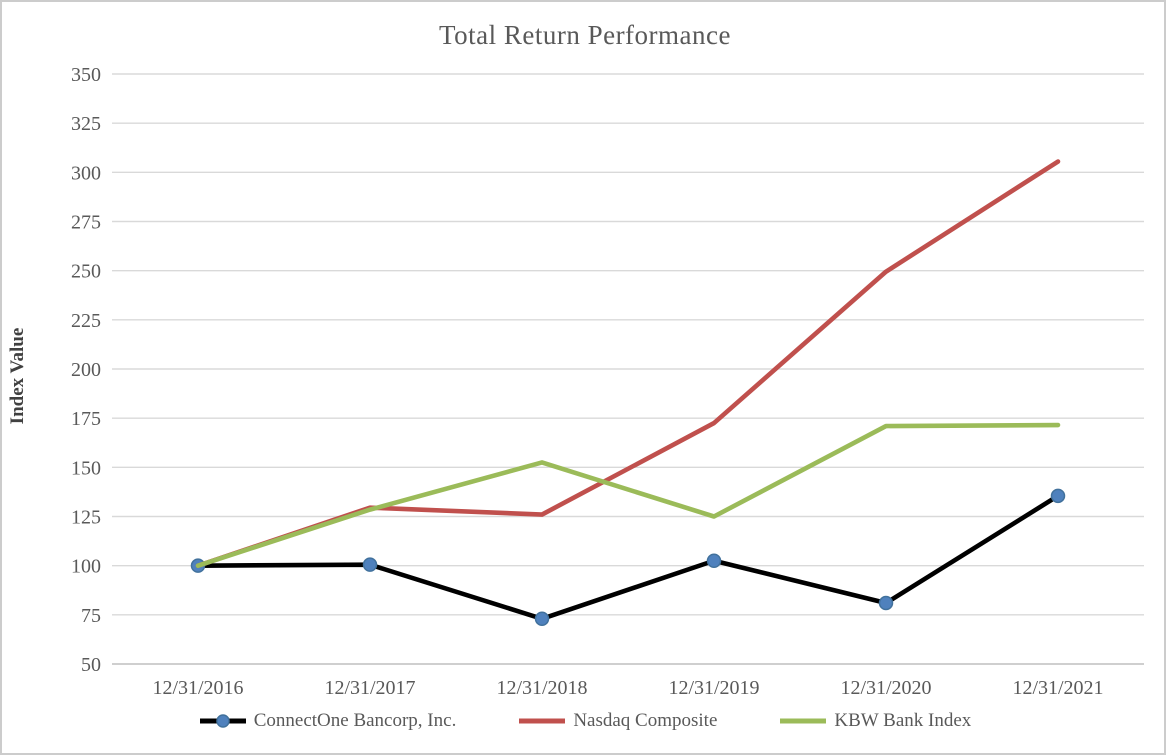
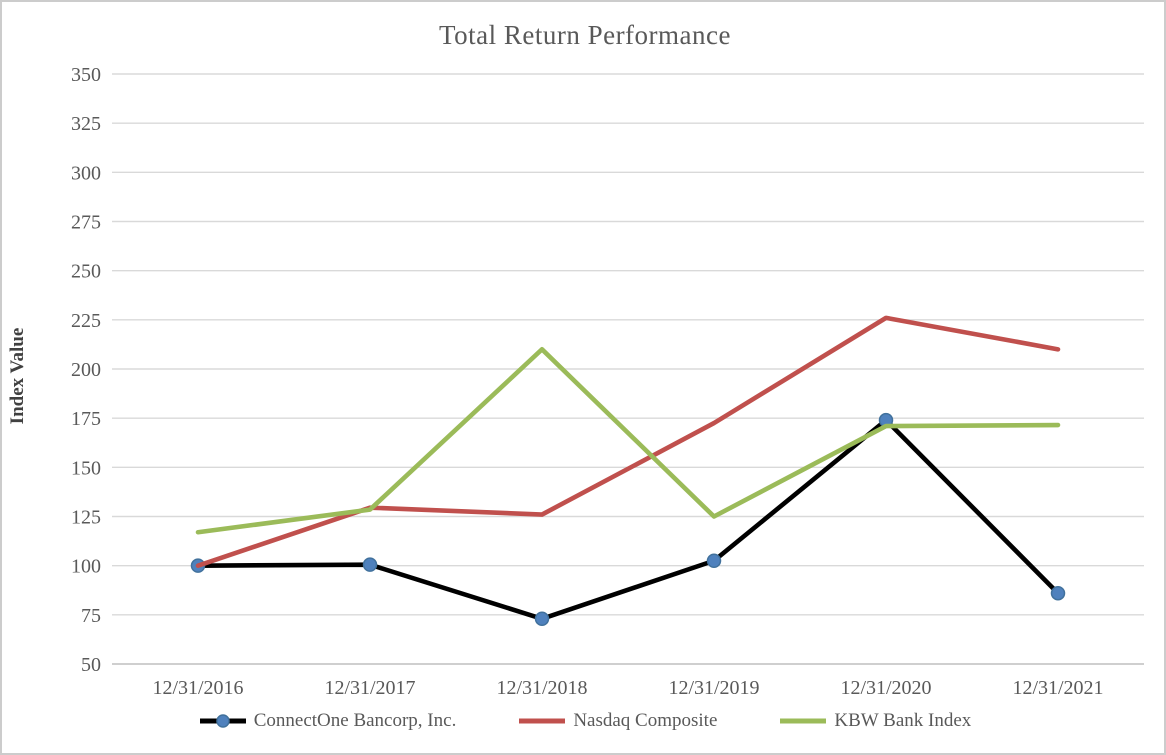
KBW Bank Index/12/31/2016: 100 -> 117
KBW Bank Index/12/31/2018: 152 -> 210
ConnectOne Bancorp, Inc./12/31/2020: 81 -> 174
Nasdaq Composite/12/31/2020: 250 -> 226
ConnectOne Bancorp, Inc./12/31/2021: 136 -> 86
Nasdaq Composite/12/31/2021: 306 -> 210
